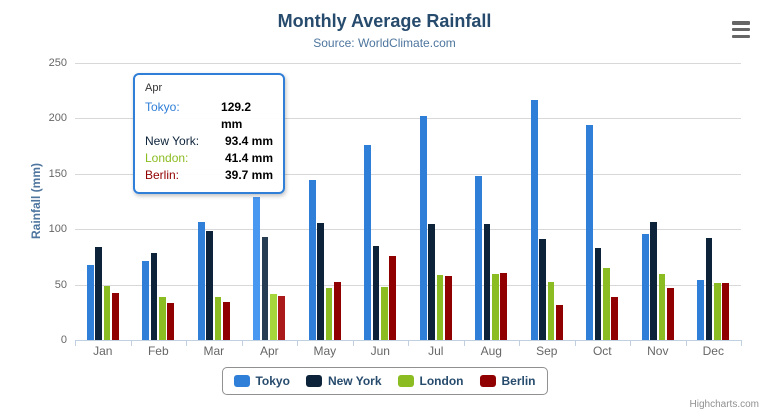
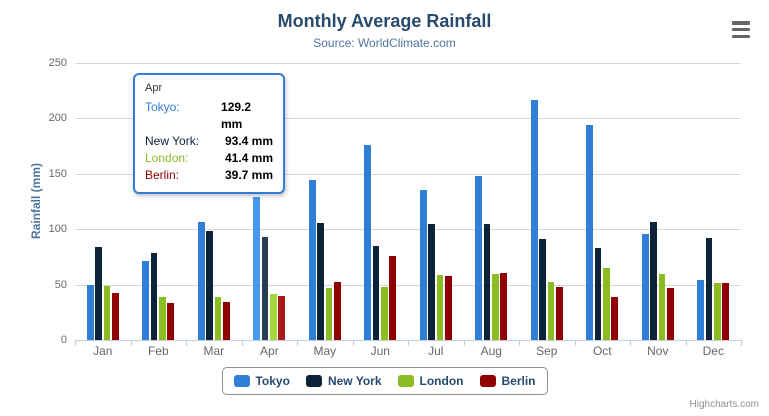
Tokyo/Jan: 68 -> 50
Tokyo/Jul: 202 -> 136
Berlin/Sep: 32 -> 48
